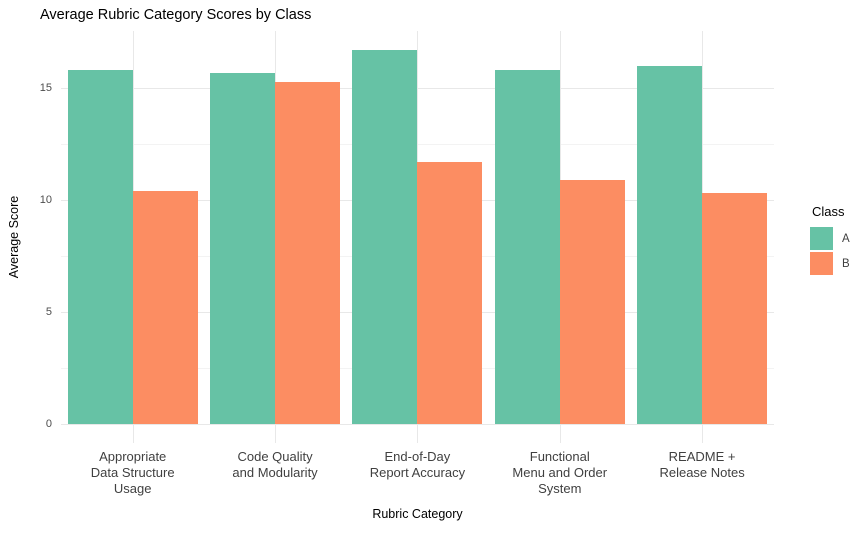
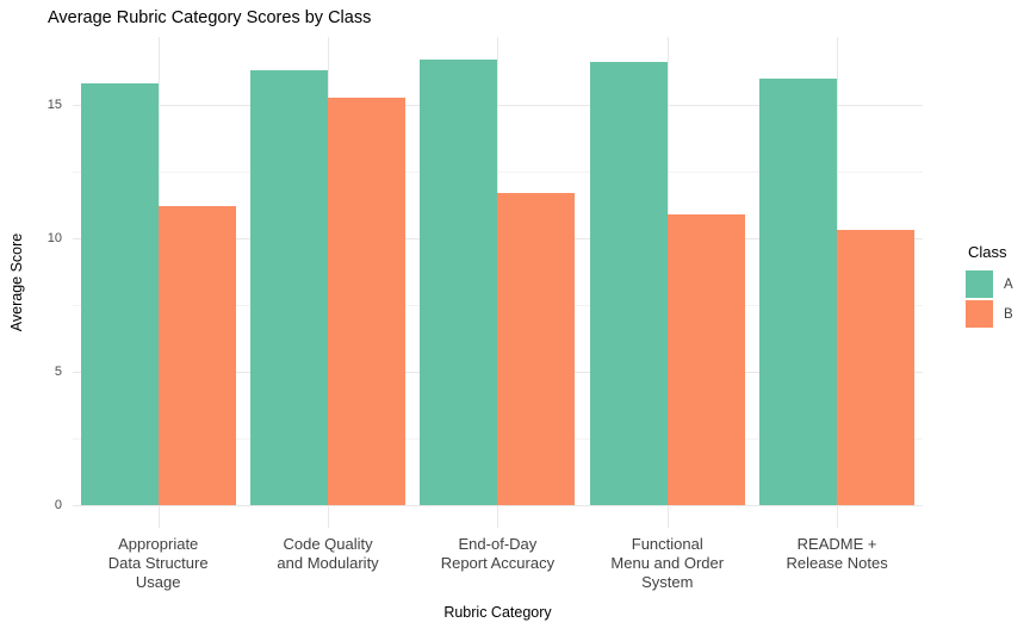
B/Appropriate Data Structure Usage: 10.4 -> 11.2
A/Code Quality and Modularity: 15.7 -> 16.3
A/Functional Menu and Order System: 15.8 -> 16.6
